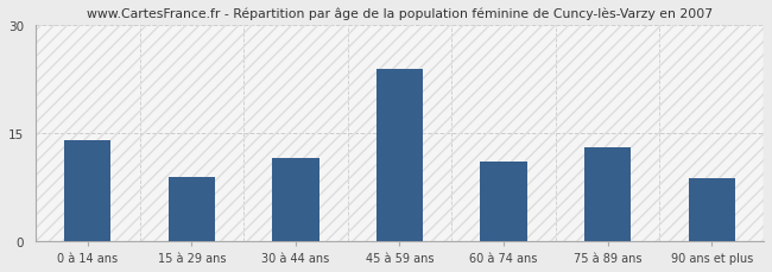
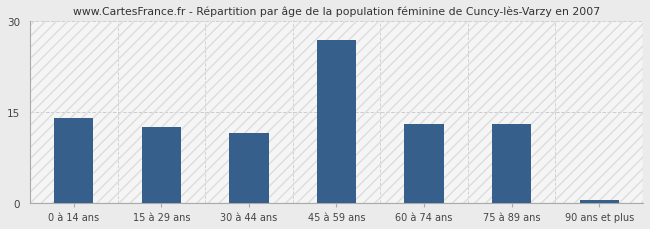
15 à 29 ans: 9.0 -> 12.5
45 à 59 ans: 24.0 -> 27.0
60 à 74 ans: 11.0 -> 13.0
90 ans et plus: 8.8 -> 0.5
